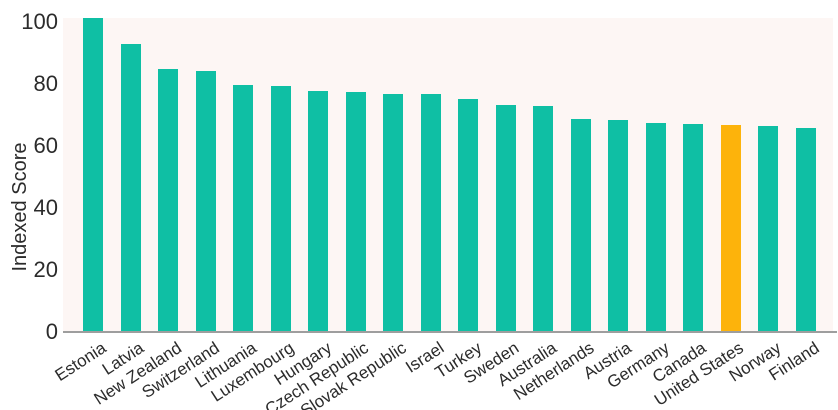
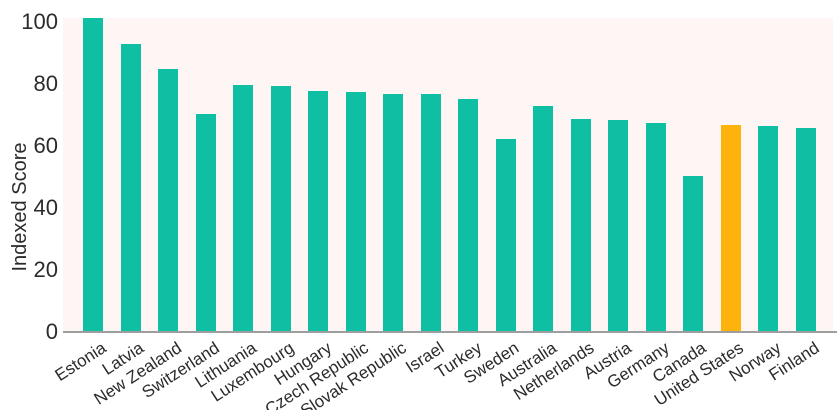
Switzerland: 84 -> 70
Sweden: 73 -> 62
Canada: 67 -> 50
